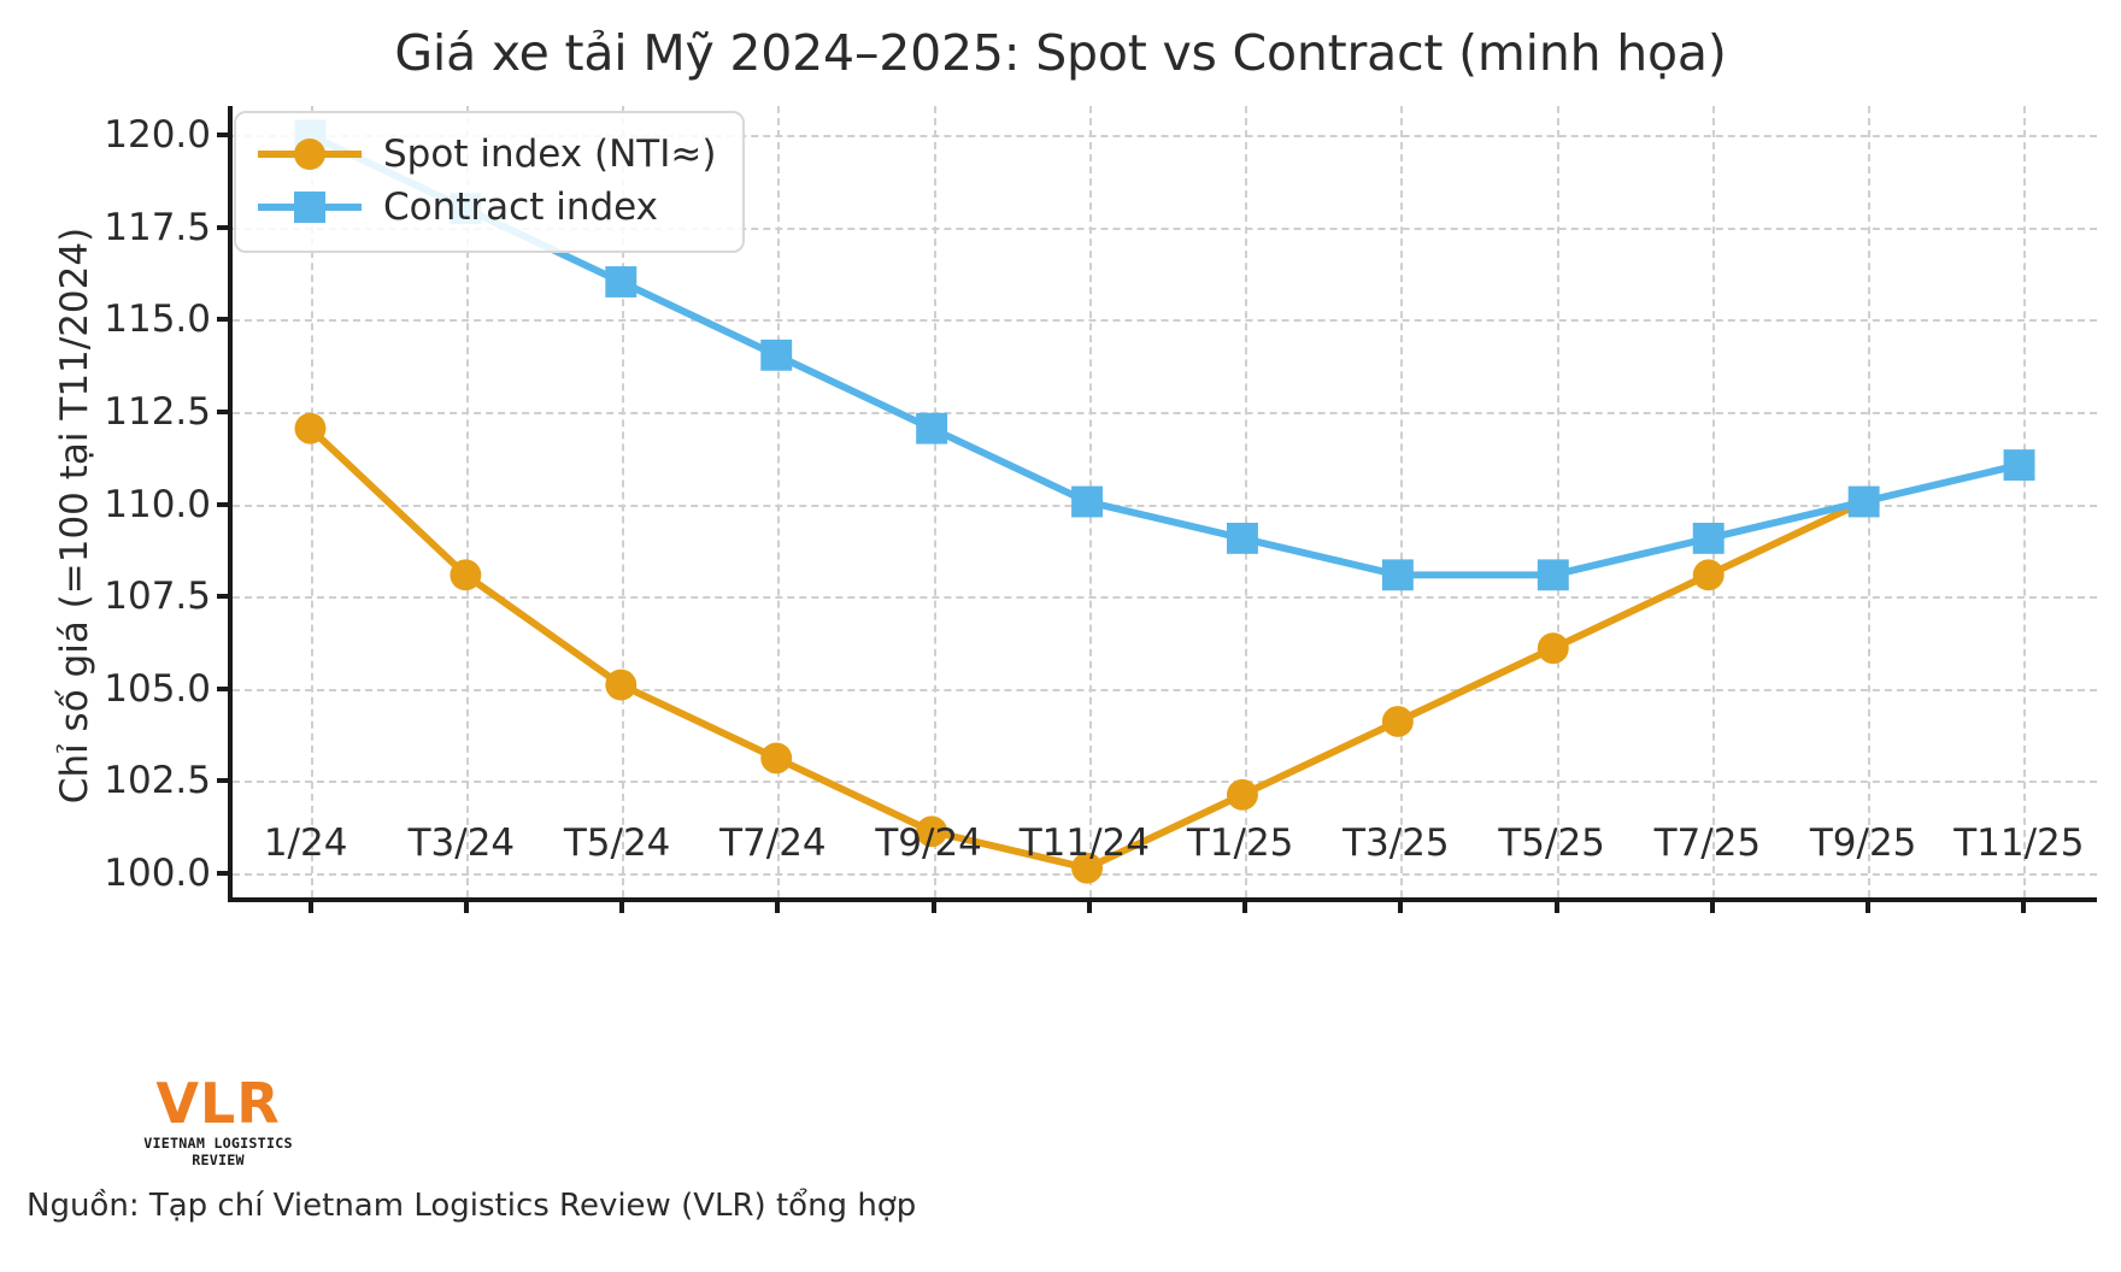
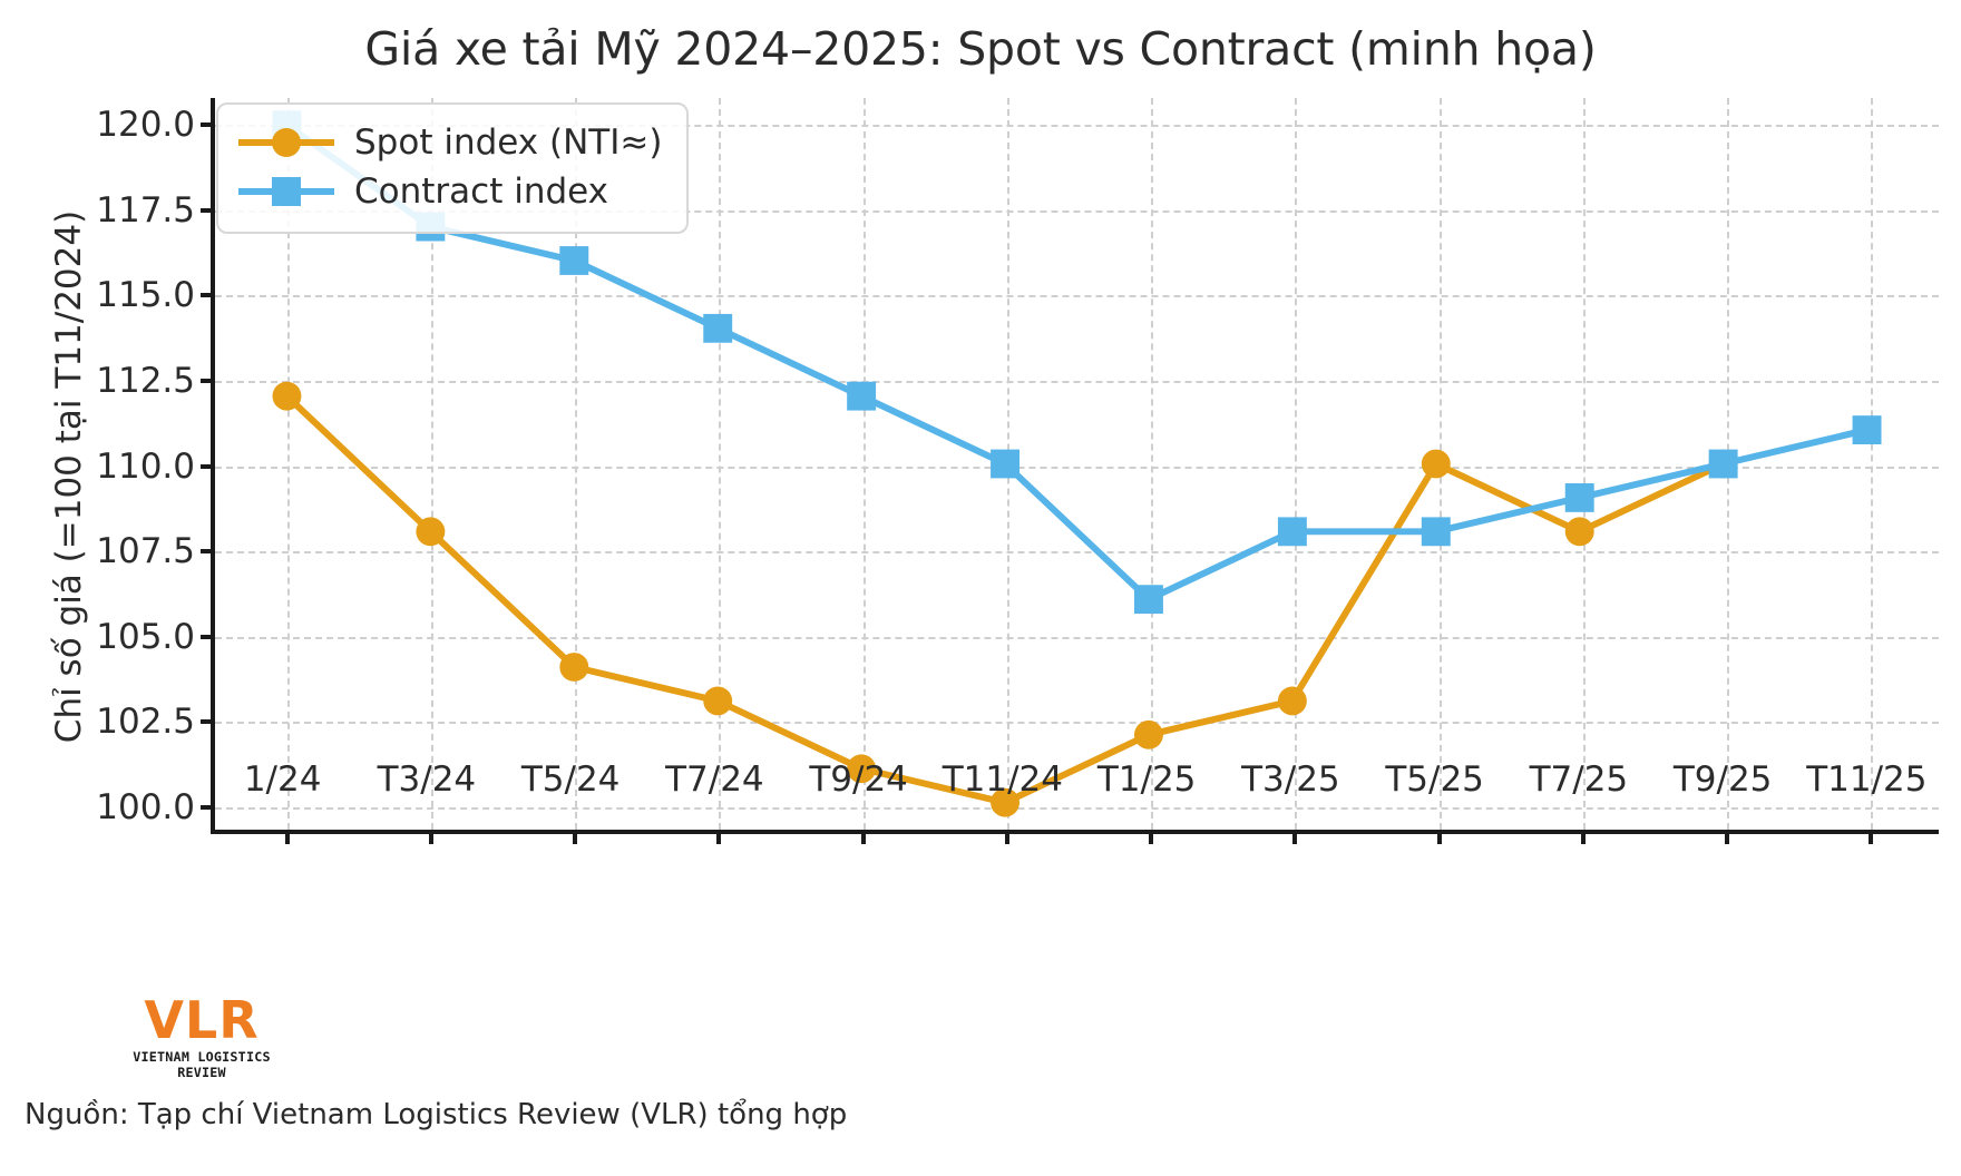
Contract index/T3/24: 118 -> 117
Spot index (NTI≈)/T5/24: 105 -> 104
Contract index/T1/25: 109 -> 106
Spot index (NTI≈)/T3/25: 104 -> 103
Spot index (NTI≈)/T5/25: 106 -> 110
